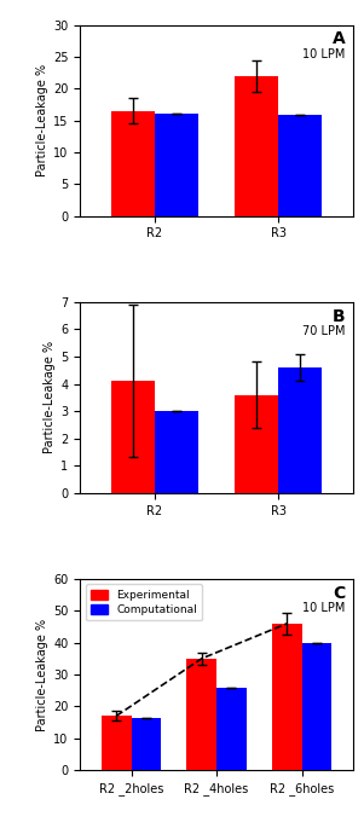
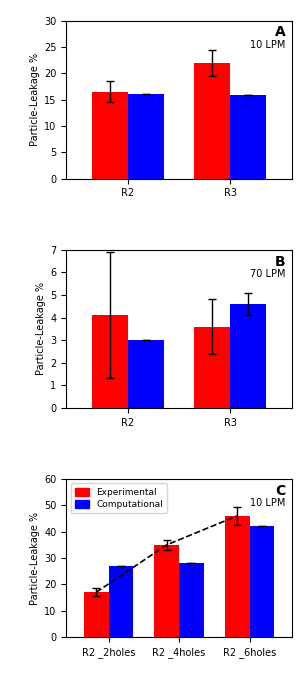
Computational/R2 _2holes: 16.5 -> 27.0
Computational/R2 _4holes: 26.0 -> 28.0
Computational/R2 _6holes: 40.0 -> 42.0
